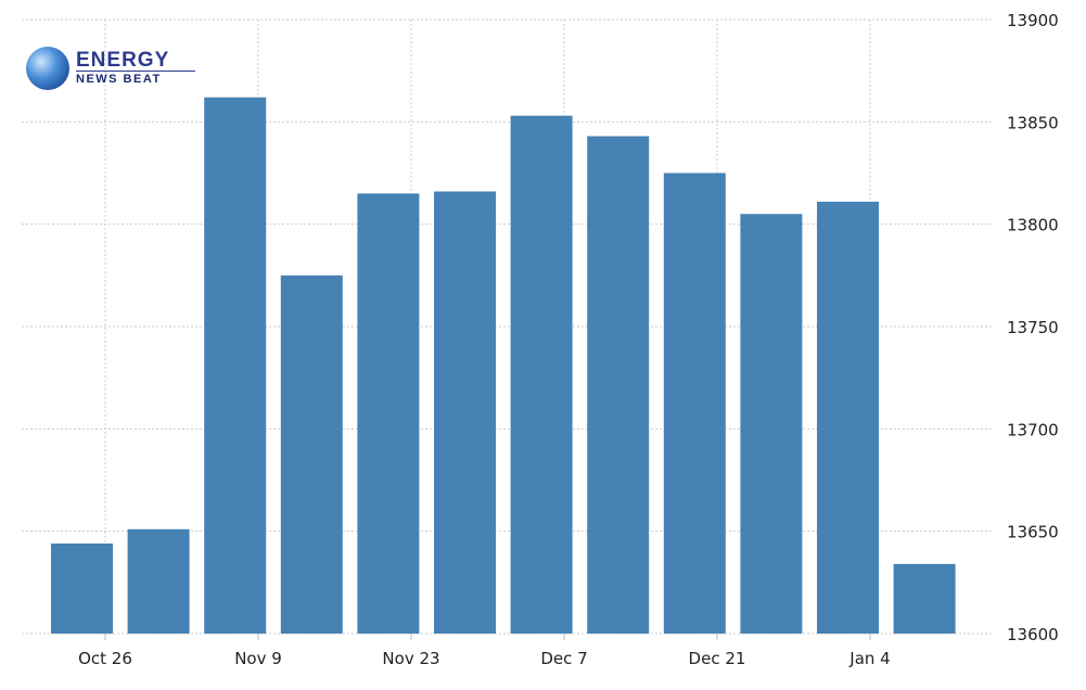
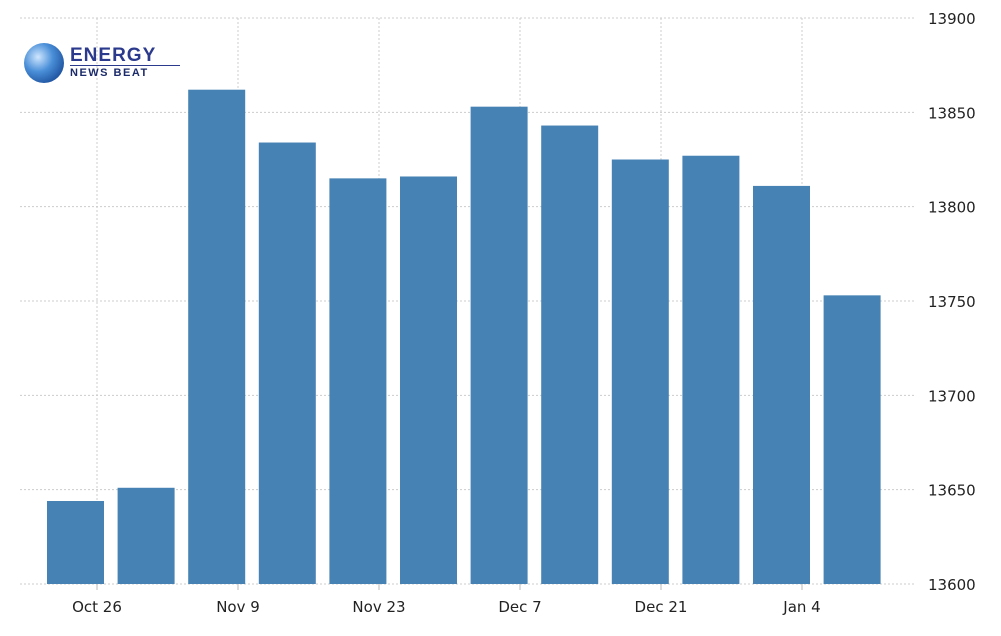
Nov 9: 13775 -> 13834
Dec 21: 13805 -> 13827
Jan 4: 13634 -> 13753
